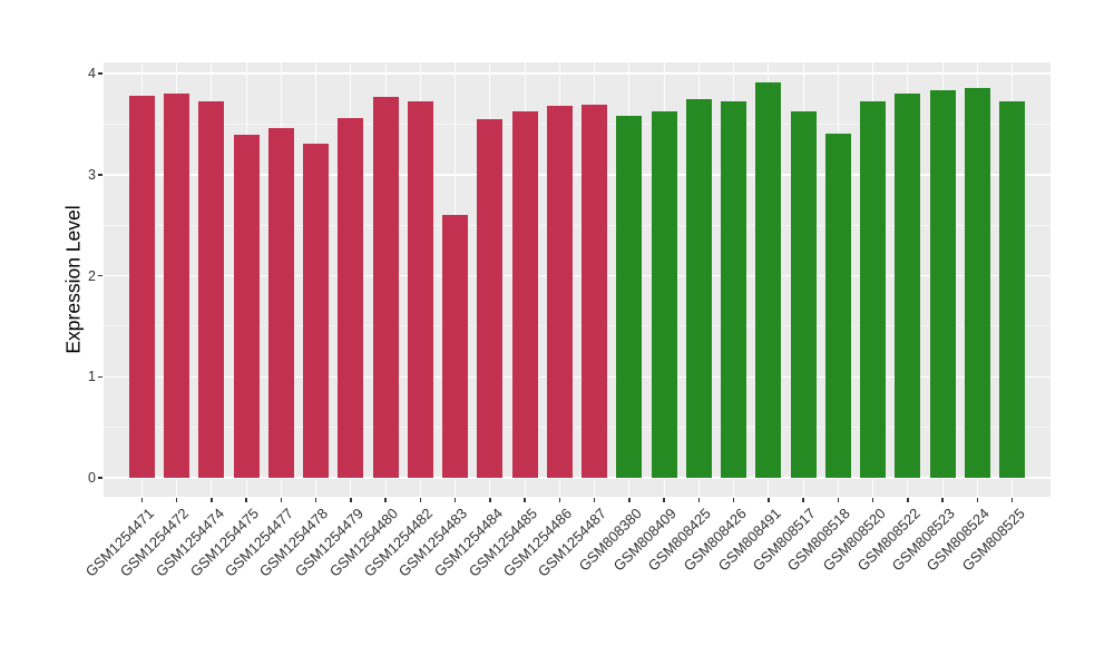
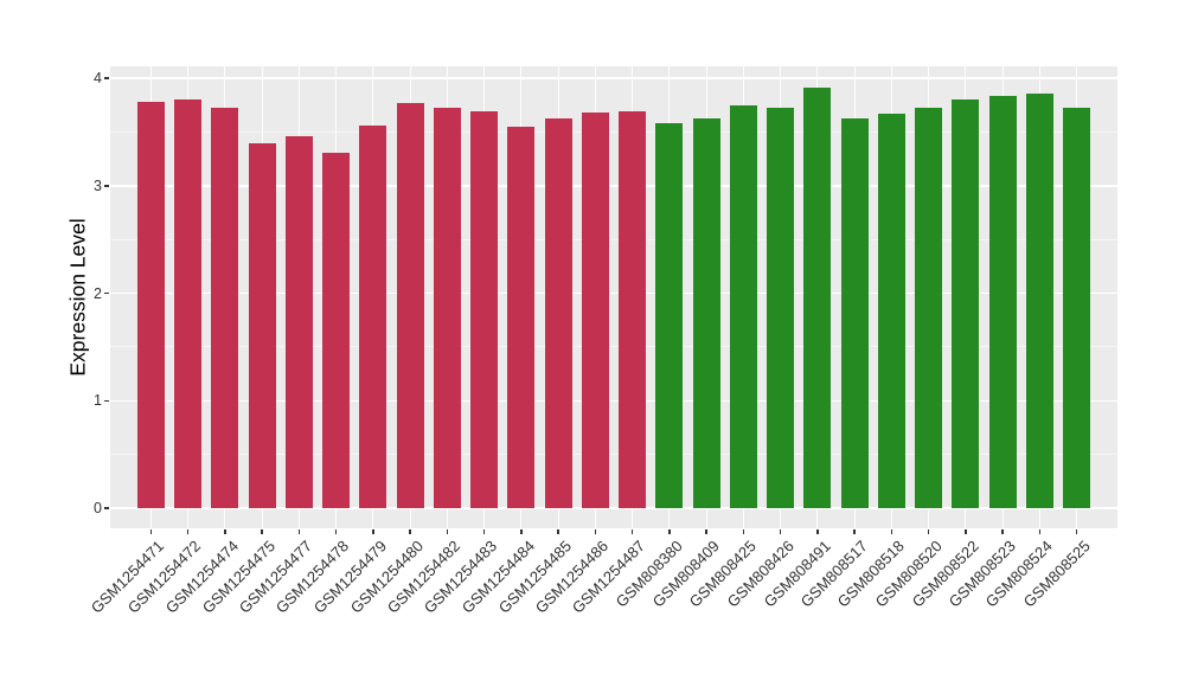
GSM1254483: 2.6 -> 3.7
GSM808518: 3.4 -> 3.7
